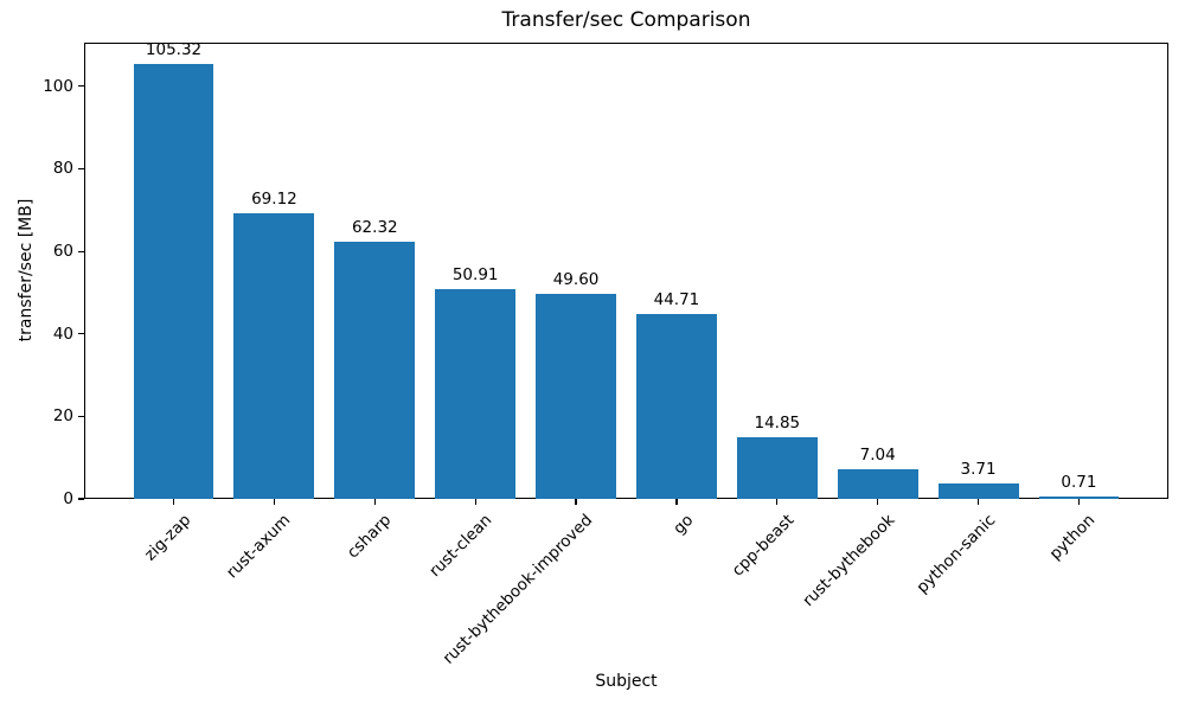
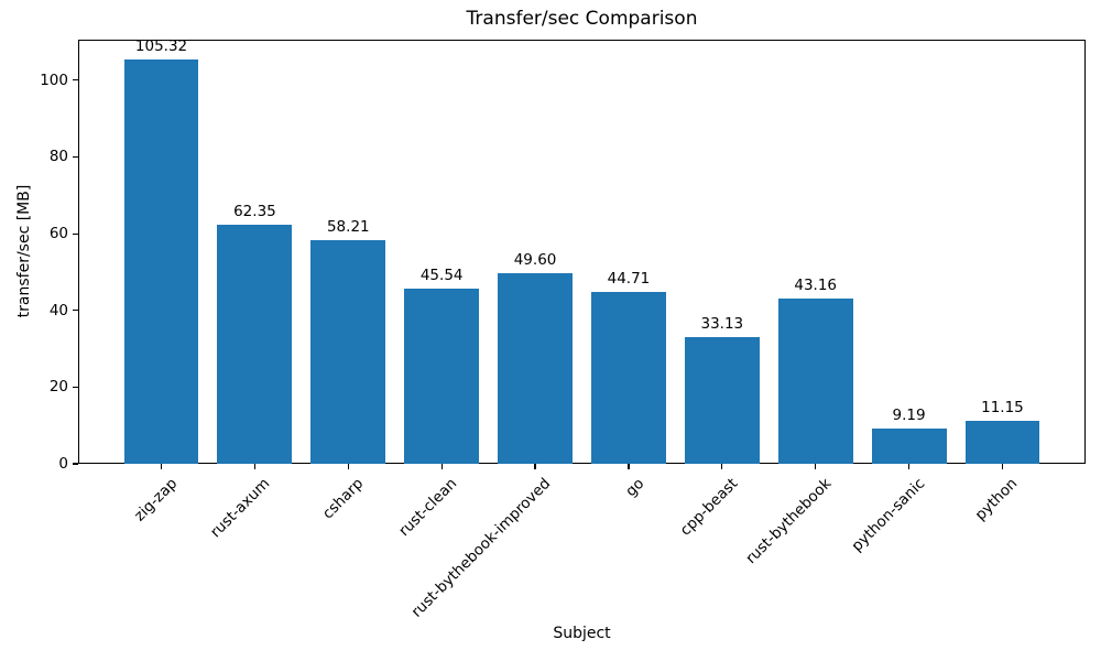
rust-axum: 69.12 -> 62.35
csharp: 62.32 -> 58.21
rust-clean: 50.91 -> 45.54
cpp-beast: 14.85 -> 33.13
rust-bythebook: 7.04 -> 43.16
python-sanic: 3.71 -> 9.19
python: 0.71 -> 11.15
